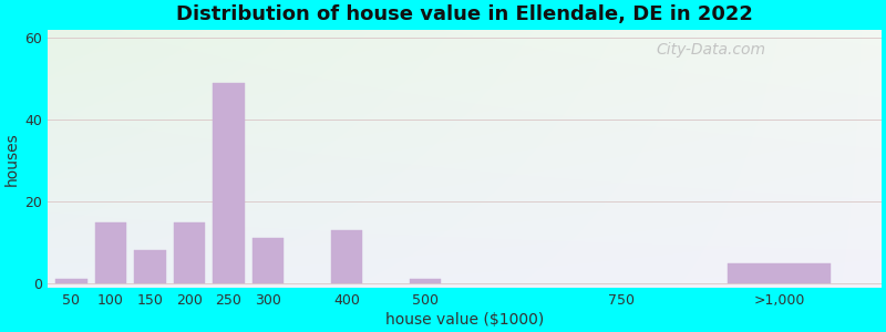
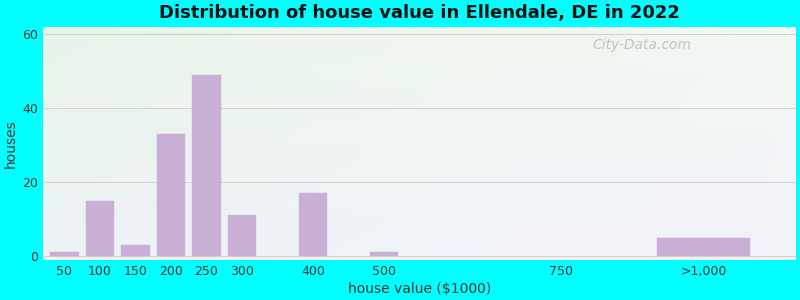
150: 8 -> 3
200: 15 -> 33
400: 13 -> 17
